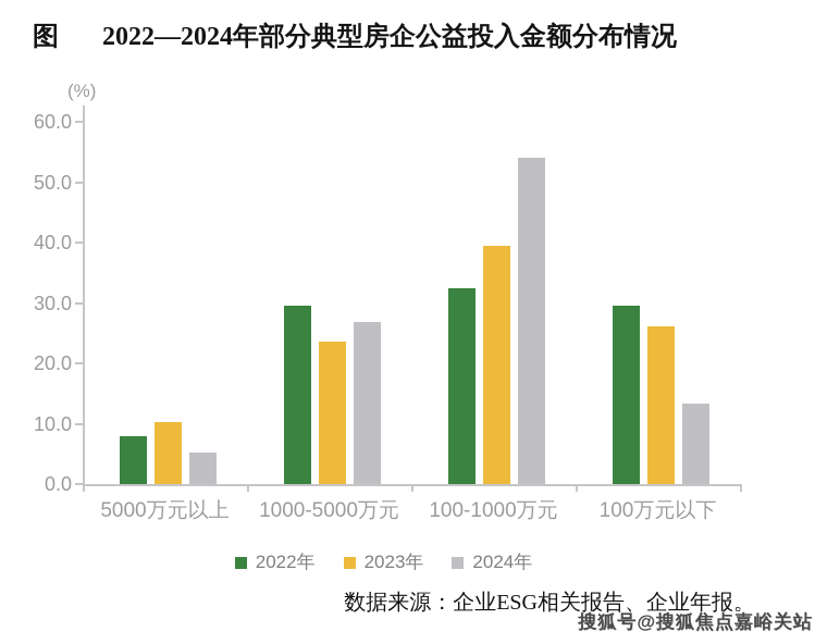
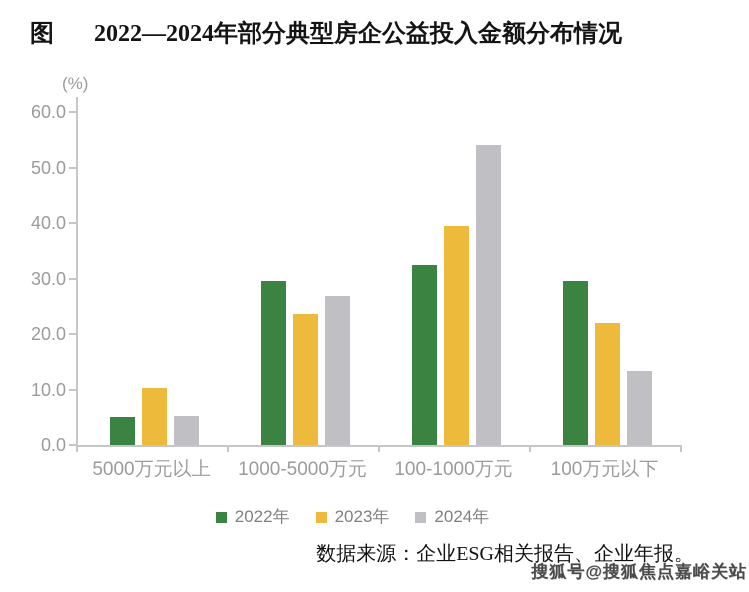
2022年/5000万元以上: 8 -> 5
2023年/100万元以下: 26 -> 22
